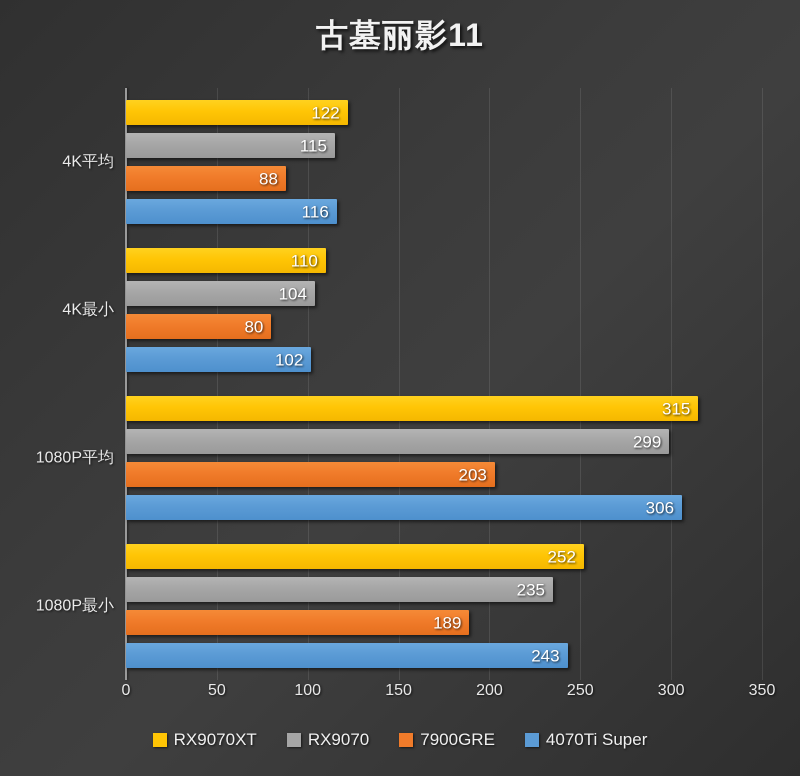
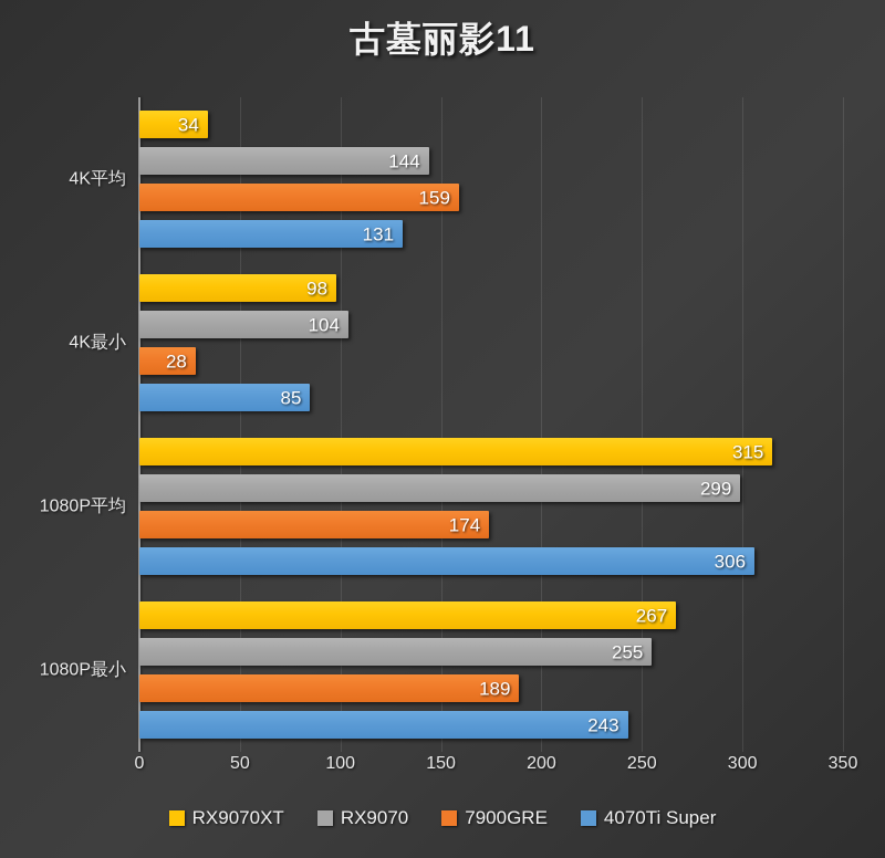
RX9070XT/4K平均: 122 -> 34
RX9070/4K平均: 115 -> 144
7900GRE/4K平均: 88 -> 159
4070Ti Super/4K平均: 116 -> 131
RX9070XT/4K最小: 110 -> 98
7900GRE/4K最小: 80 -> 28
4070Ti Super/4K最小: 102 -> 85
7900GRE/1080P平均: 203 -> 174
RX9070XT/1080P最小: 252 -> 267
RX9070/1080P最小: 235 -> 255
